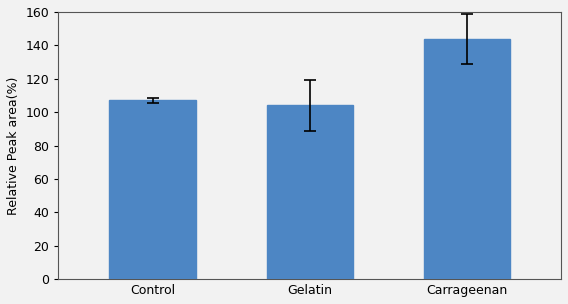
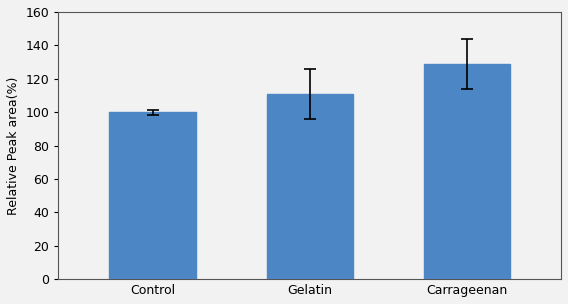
Control: 107 -> 100
Gelatin: 104 -> 111
Carrageenan: 144 -> 129
